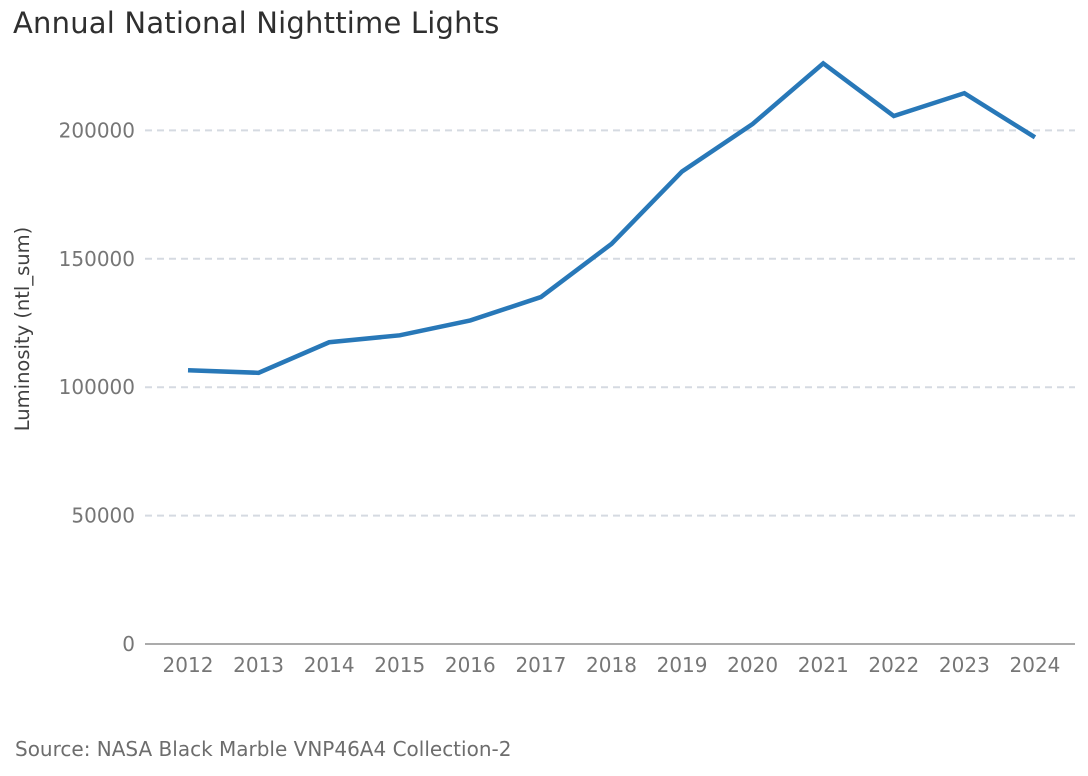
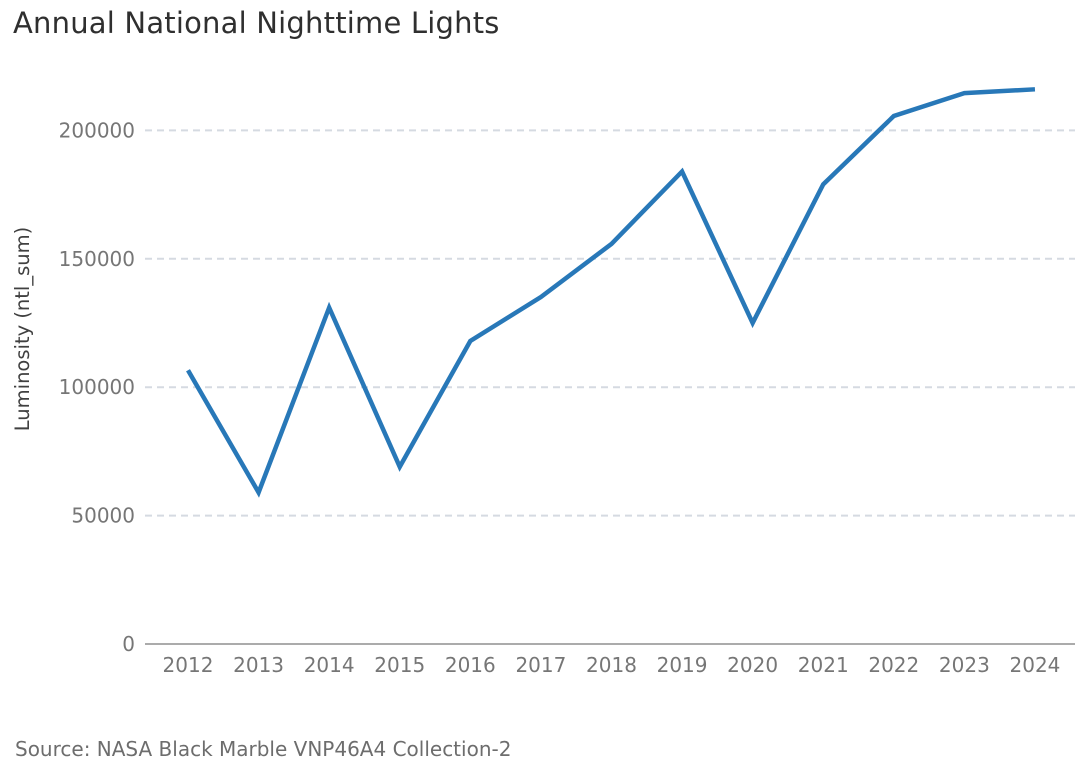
2013: 106000 -> 59000
2014: 118000 -> 131000
2015: 120000 -> 69000
2016: 126000 -> 118000
2020: 202000 -> 125000
2021: 226000 -> 179000
2024: 197000 -> 216000
